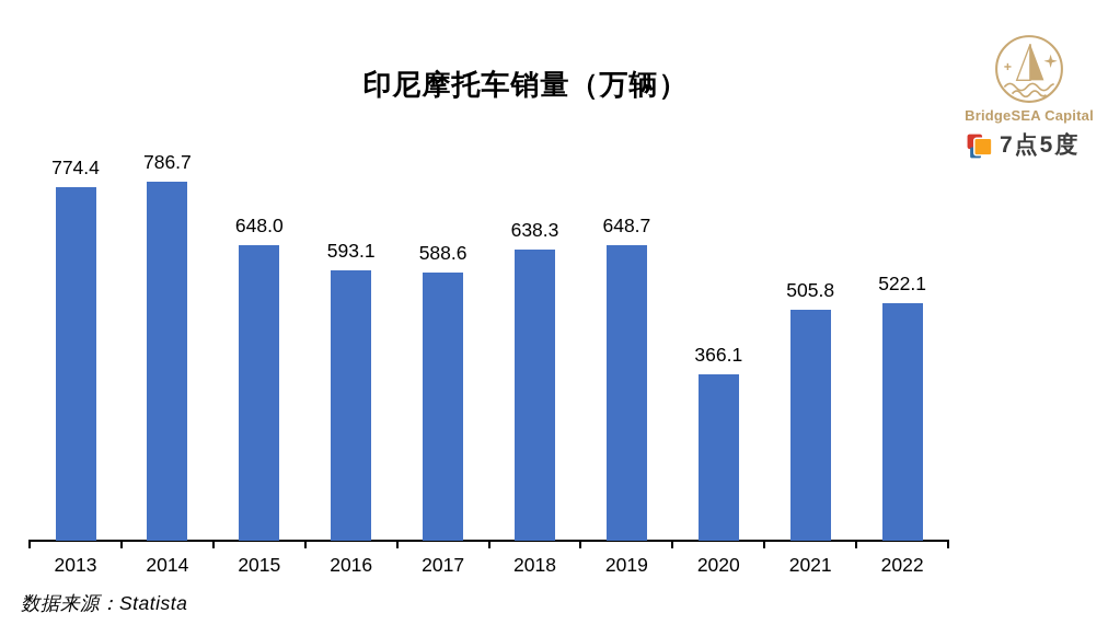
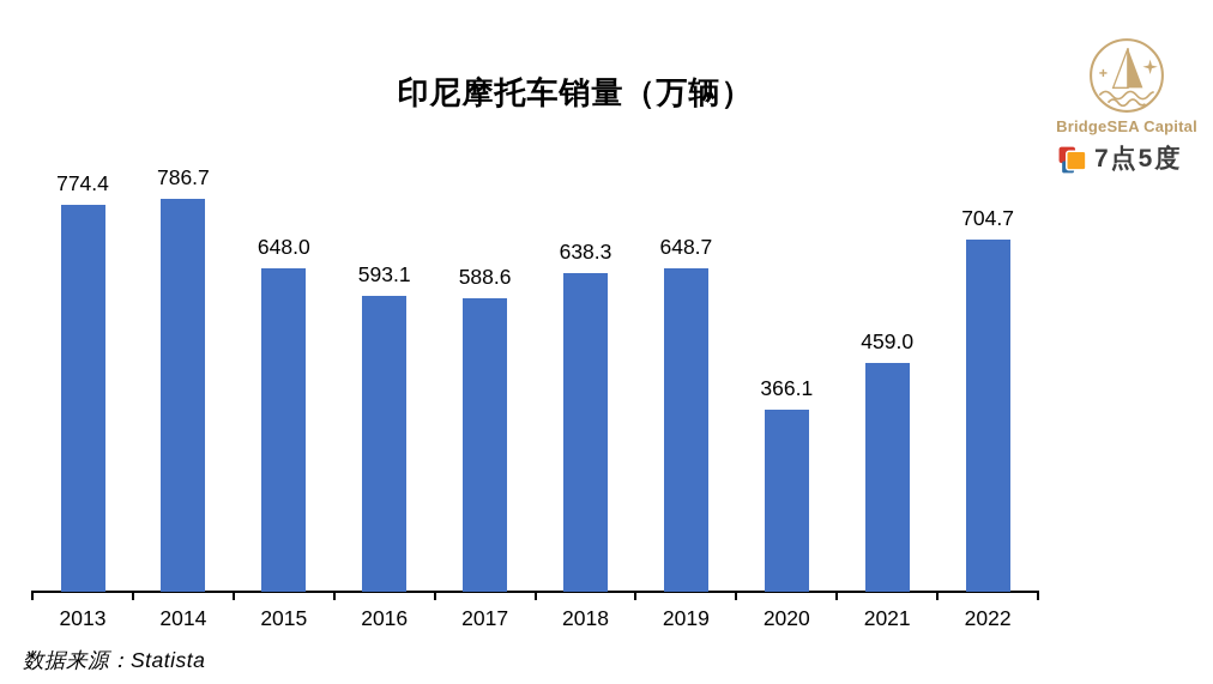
2021: 505.8 -> 459.0
2022: 522.1 -> 704.7
